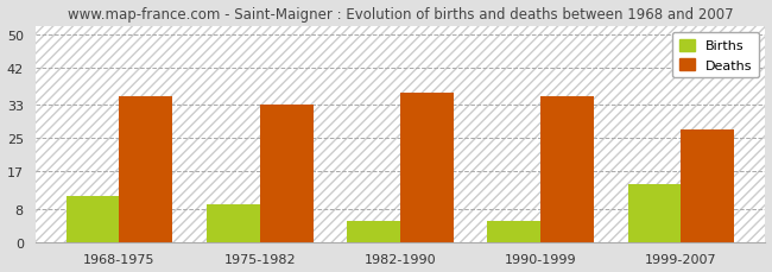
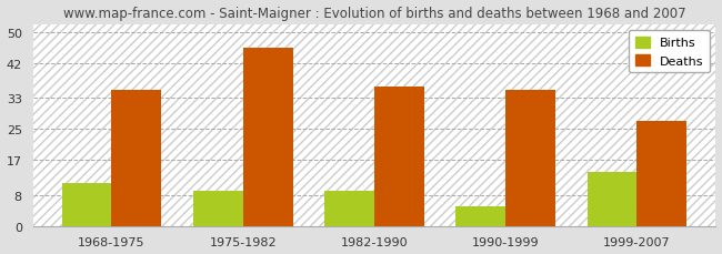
Deaths/1975-1982: 33 -> 46
Births/1982-1990: 5 -> 9
